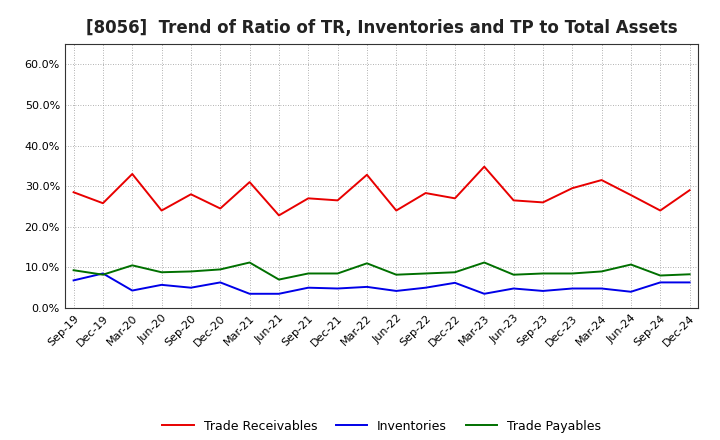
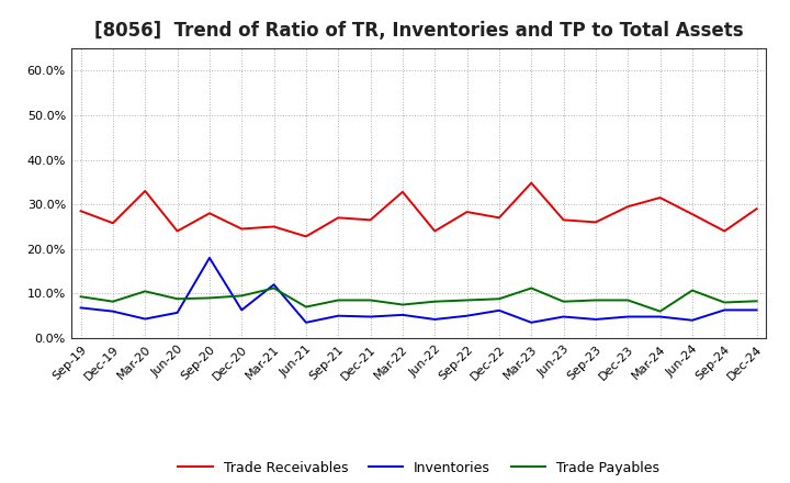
Inventories/Dec-19: 8.5% -> 6.0%
Inventories/Sep-20: 5.0% -> 18.0%
Trade Receivables/Mar-21: 31.0% -> 25.0%
Inventories/Mar-21: 3.5% -> 12.0%
Trade Payables/Mar-22: 11.0% -> 7.5%
Trade Payables/Mar-24: 9.0% -> 6.0%
